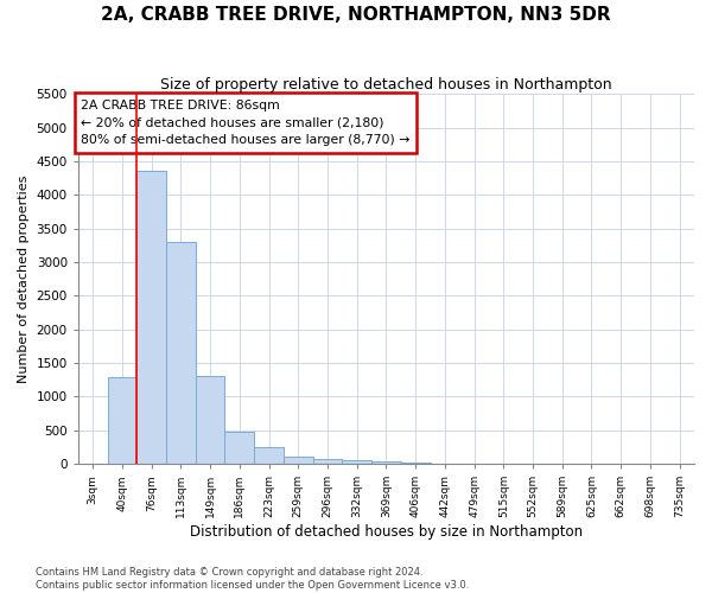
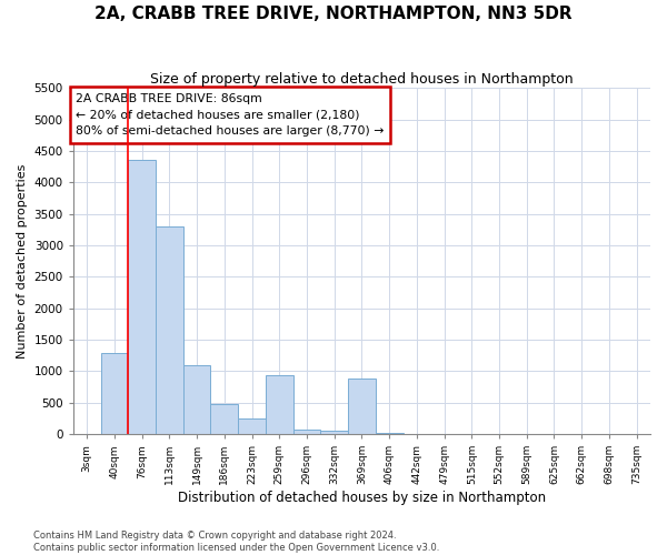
149sqm: 1300 -> 1100
259sqm: 100 -> 940
369sqm: 30 -> 880
